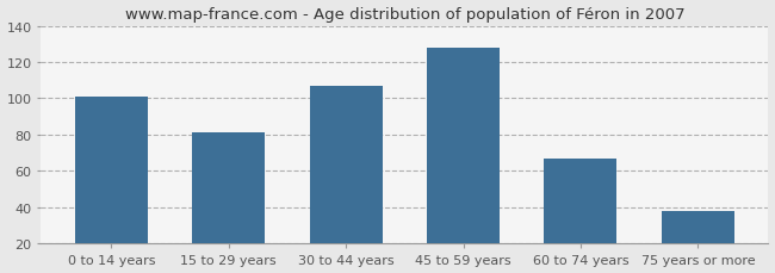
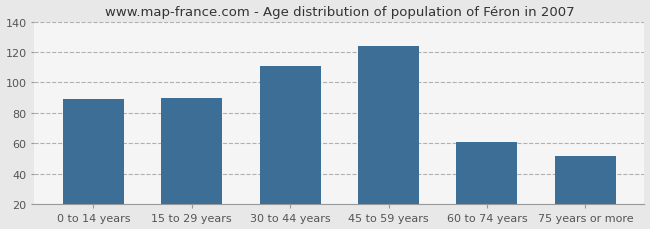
0 to 14 years: 101 -> 89
15 to 29 years: 81 -> 90
30 to 44 years: 107 -> 111
45 to 59 years: 128 -> 124
60 to 74 years: 67 -> 61
75 years or more: 38 -> 52
